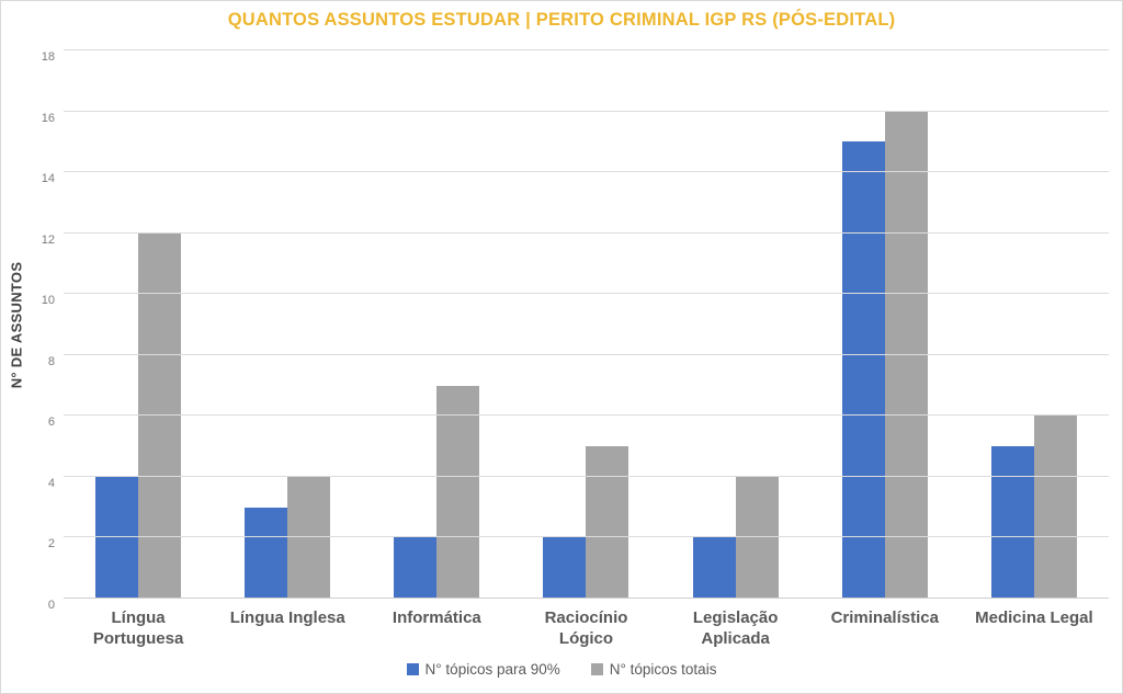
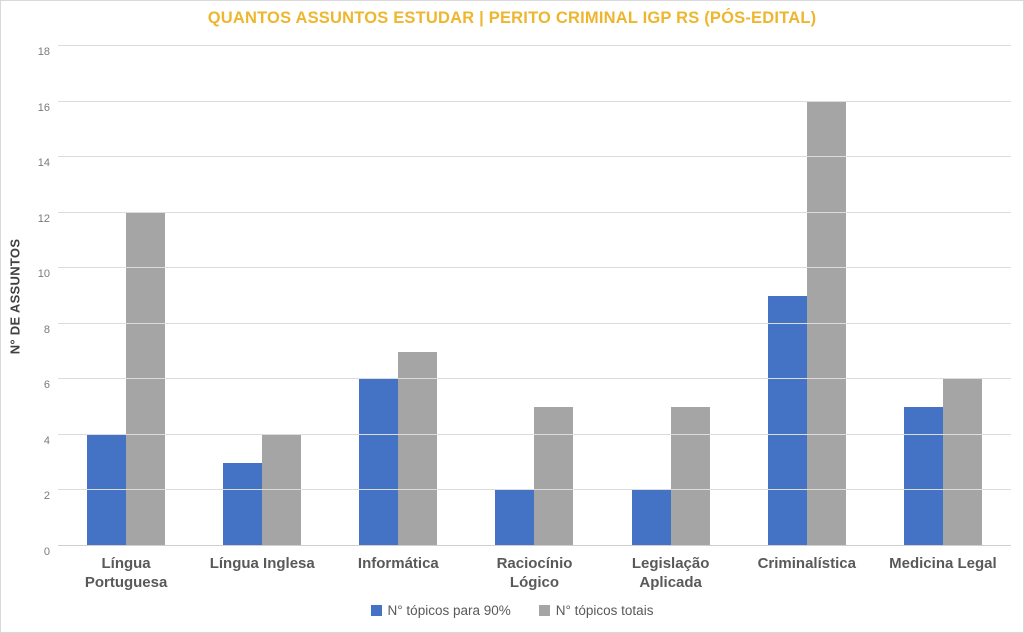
N° tópicos para 90%/Informática: 2 -> 6
N° tópicos totais/Legislação Aplicada: 4 -> 5
N° tópicos para 90%/Criminalística: 15 -> 9
